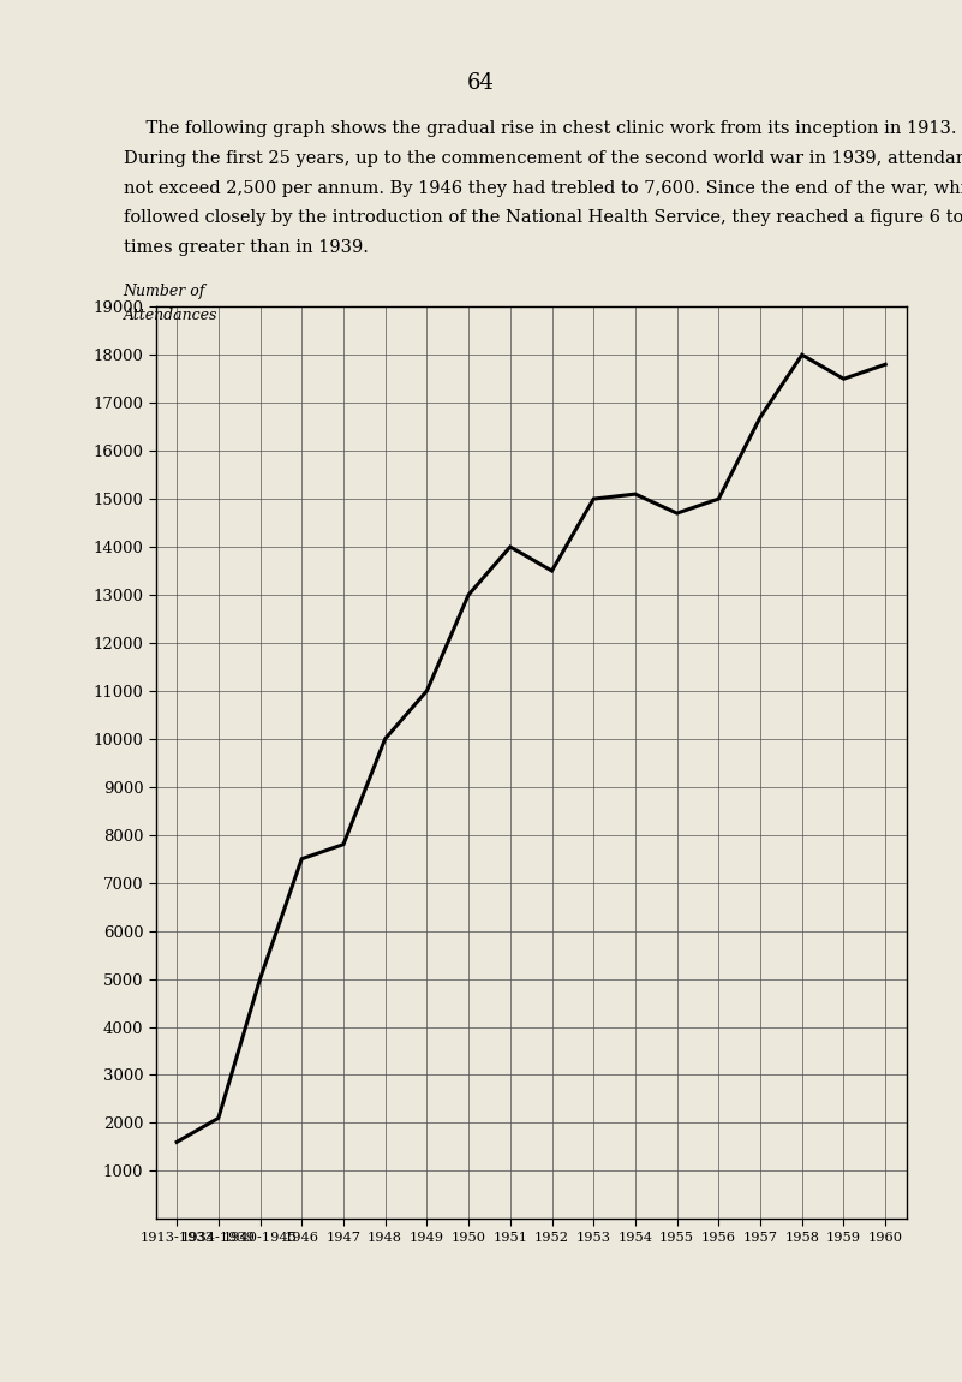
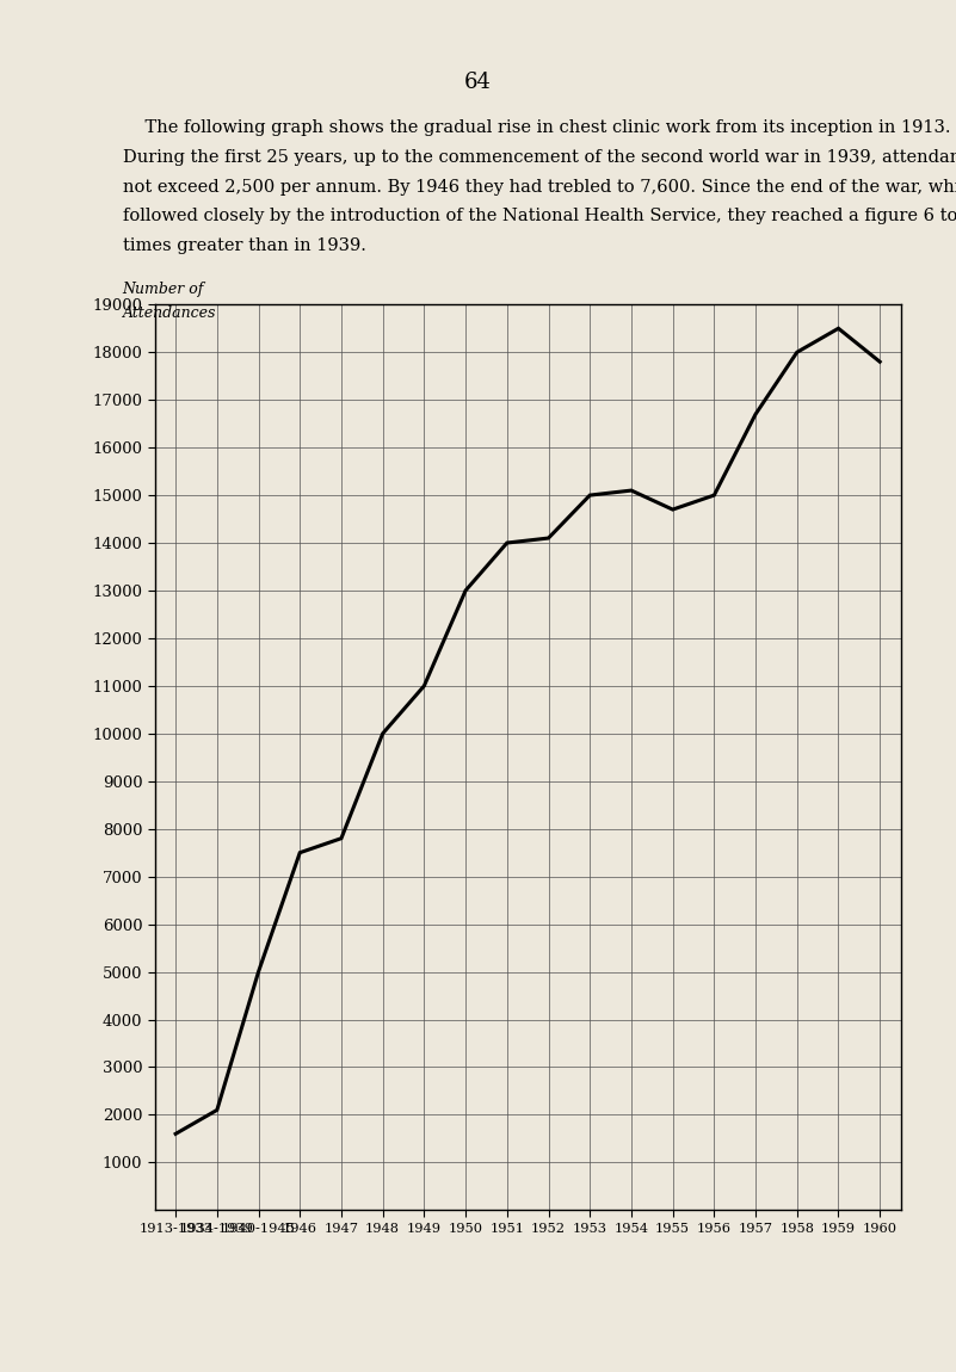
1952: 13500 -> 14100
1959: 17500 -> 18500
